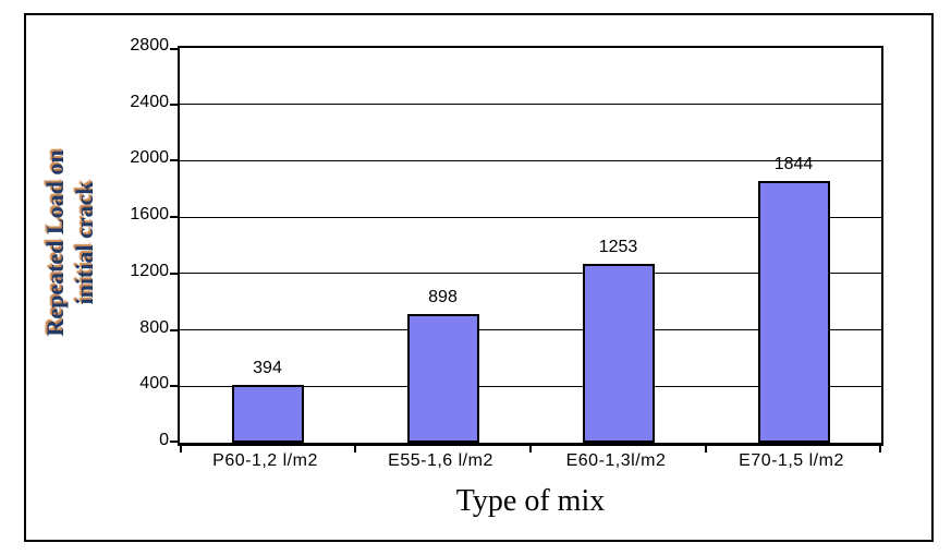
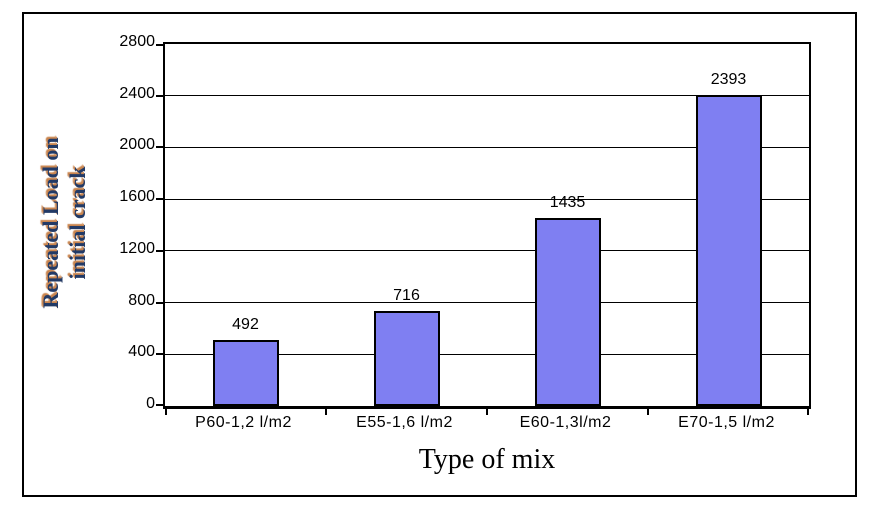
P60-1,2 l/m2: 394 -> 492
E55-1,6 l/m2: 898 -> 716
E60-1,3l/m2: 1253 -> 1435
E70-1,5 l/m2: 1844 -> 2393
